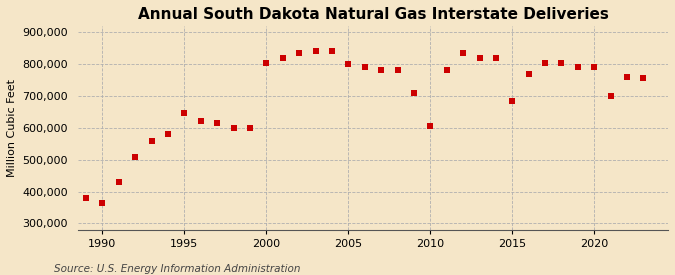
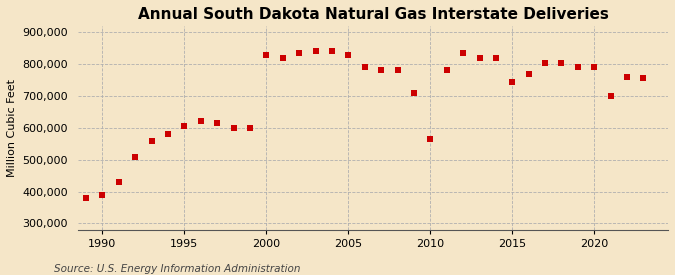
1990: 365,000 -> 390,000
1995: 645,000 -> 605,000
2000: 805,000 -> 830,000
2005: 800,000 -> 830,000
2010: 605,000 -> 565,000
2015: 685,000 -> 745,000
